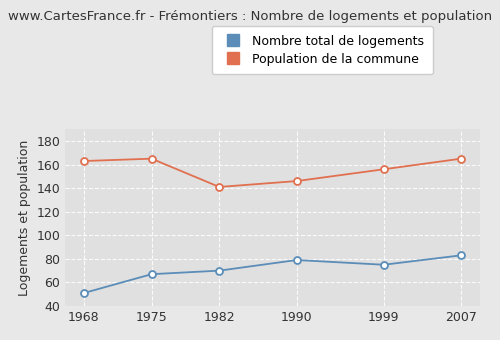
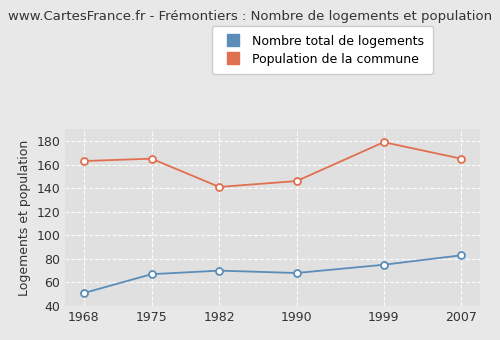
Nombre total de logements/1990: 79 -> 68
Population de la commune/1999: 156 -> 179
